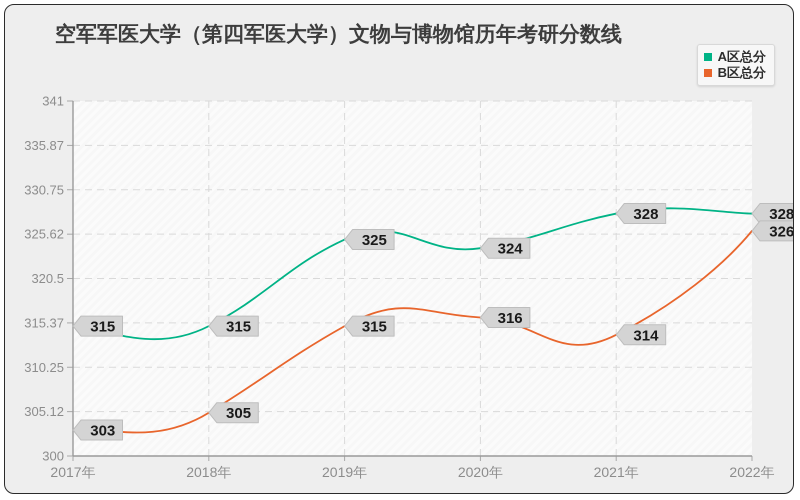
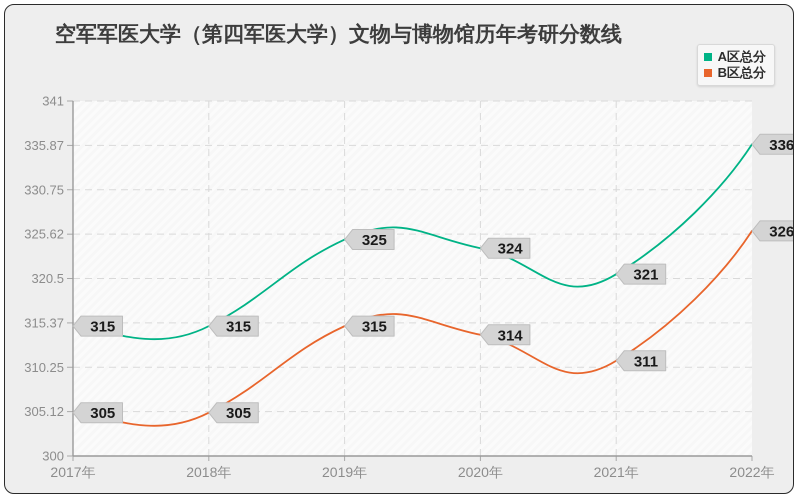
B区总分/2017年: 303 -> 305
B区总分/2020年: 316 -> 314
A区总分/2021年: 328 -> 321
B区总分/2021年: 314 -> 311
A区总分/2022年: 328 -> 336
